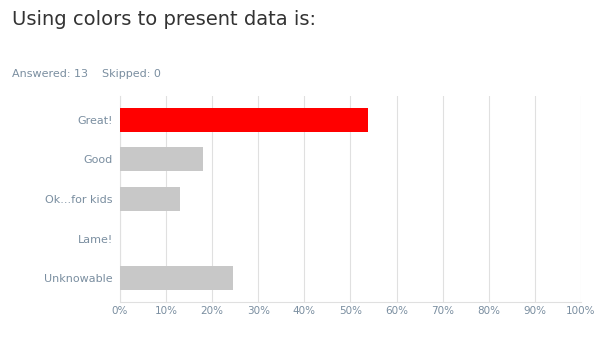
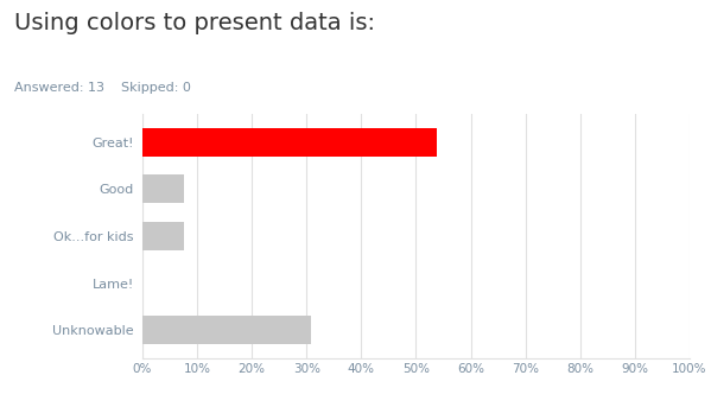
Good: 18.0% -> 7.7%
Ok...for kids: 13.0% -> 7.7%
Unknowable: 24.5% -> 30.8%
